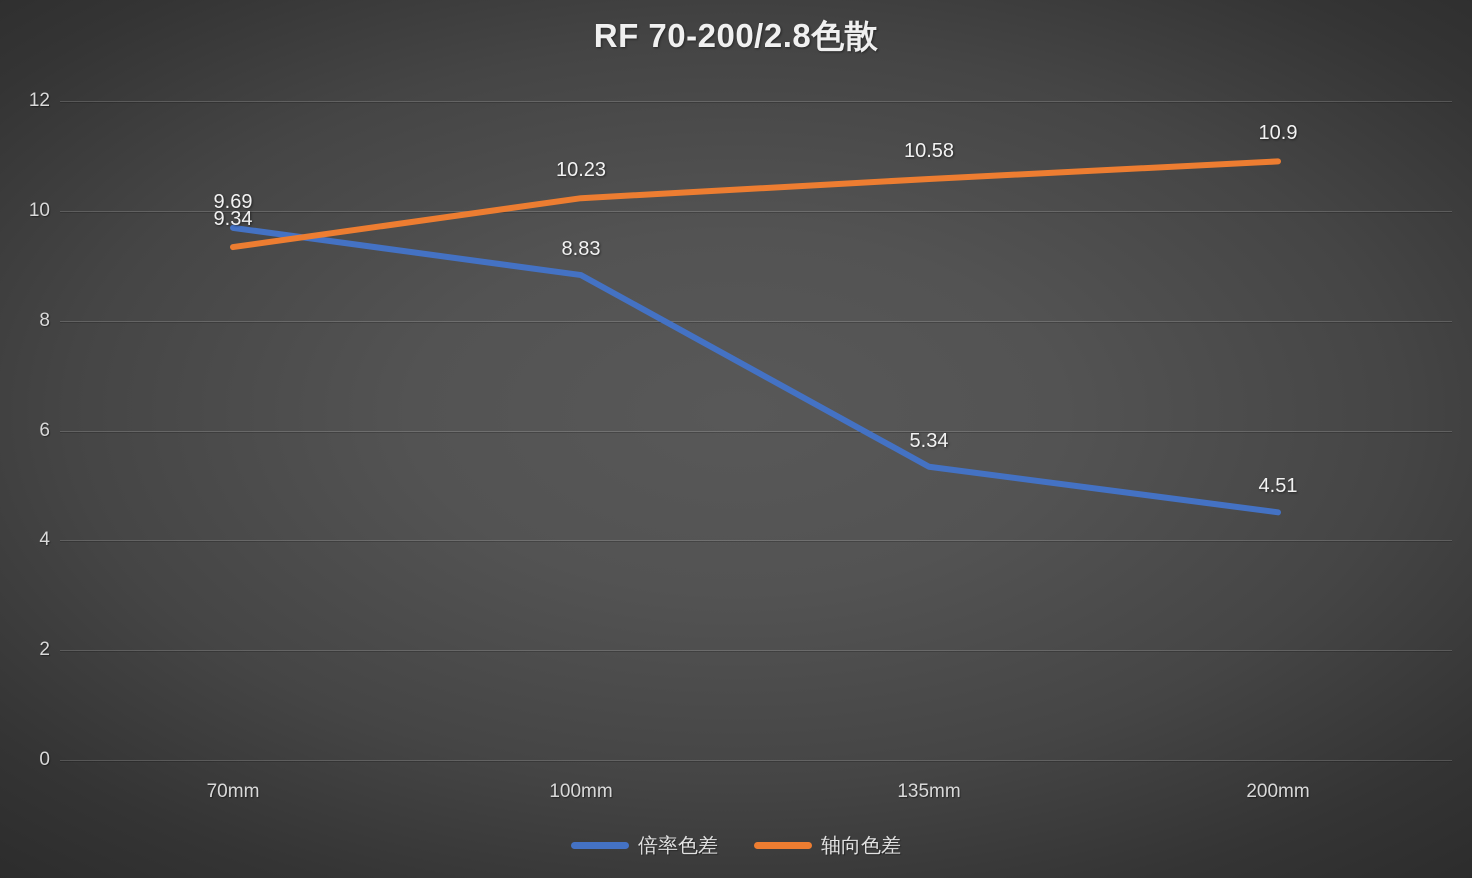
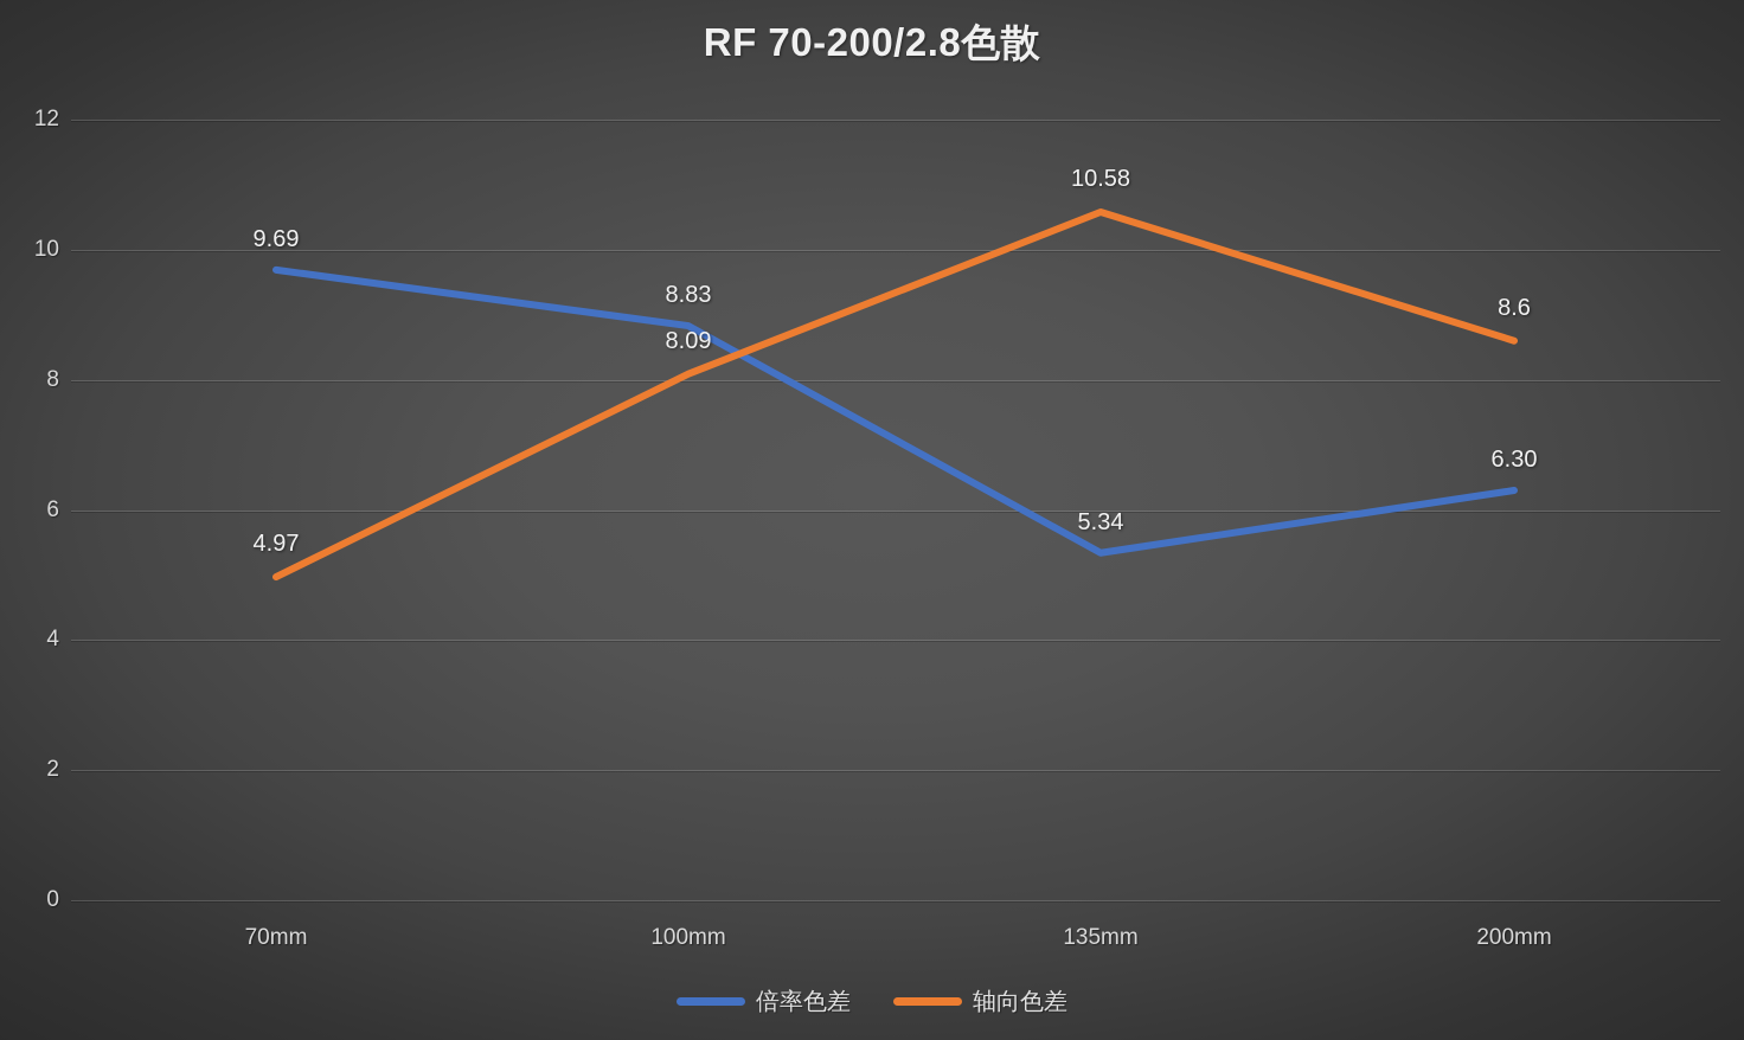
轴向色差/70mm: 9.34 -> 4.97
轴向色差/100mm: 10.23 -> 8.09
倍率色差/200mm: 4.51 -> 6.30
轴向色差/200mm: 10.9 -> 8.6
